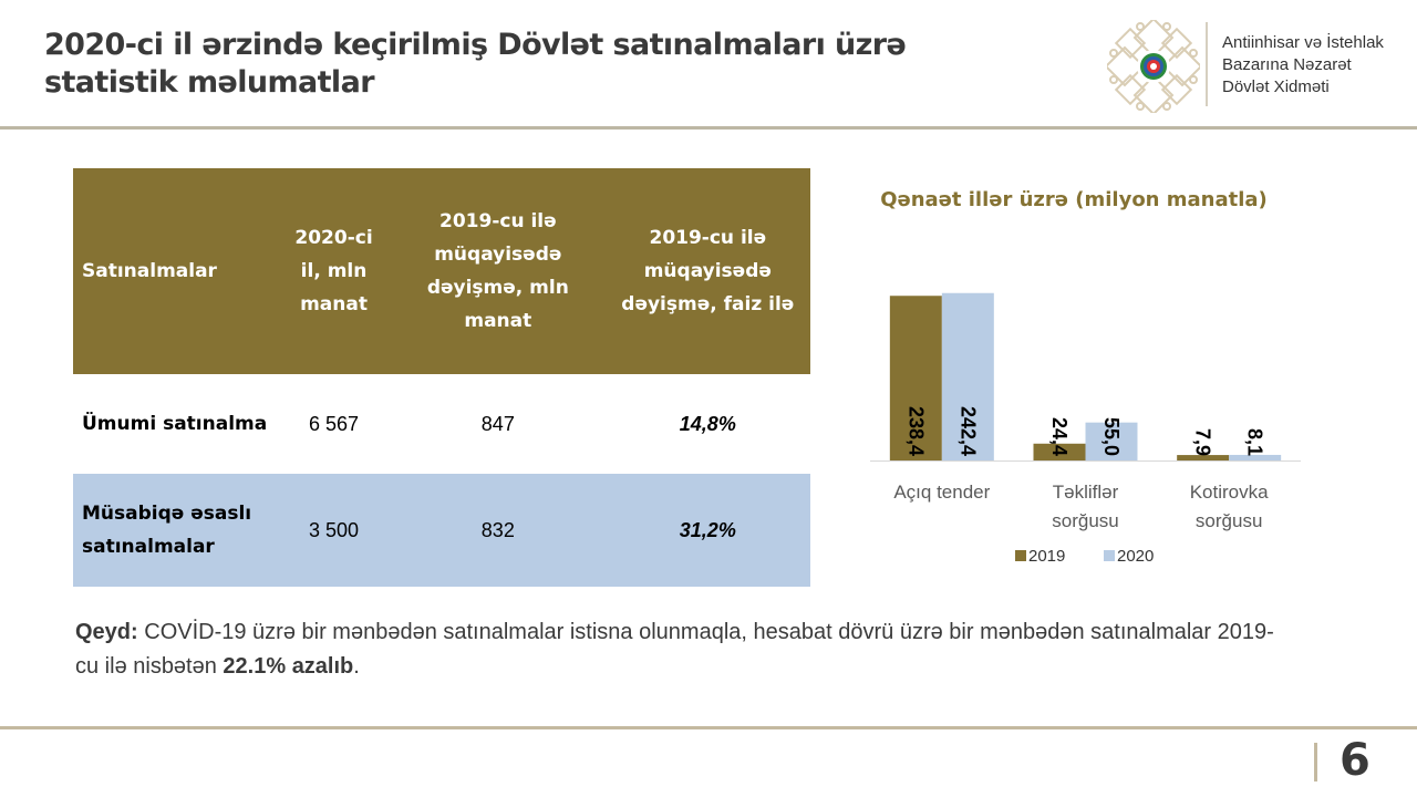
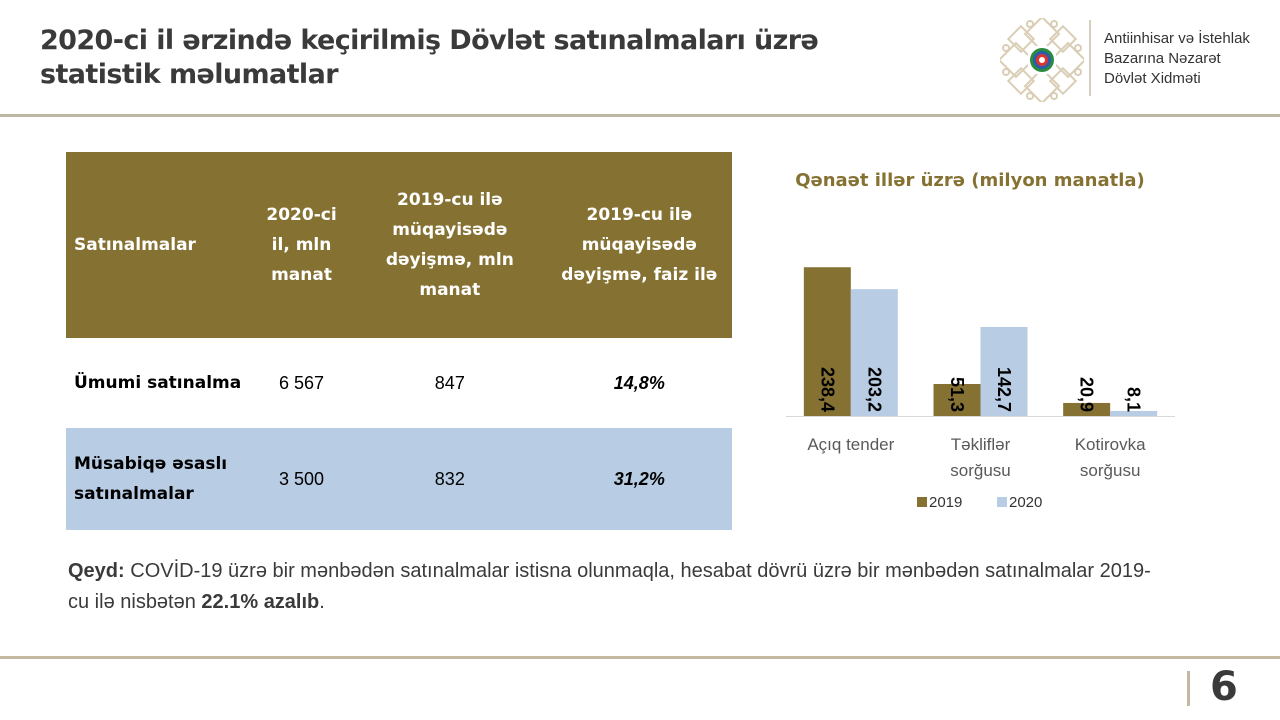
2020/Açıq tender: 242,4 -> 203,2
2019/Təkliflər sorğusu: 24,4 -> 51,3
2020/Təkliflər sorğusu: 55,0 -> 142,7
2019/Kotirovka sorğusu: 7,9 -> 20,9
